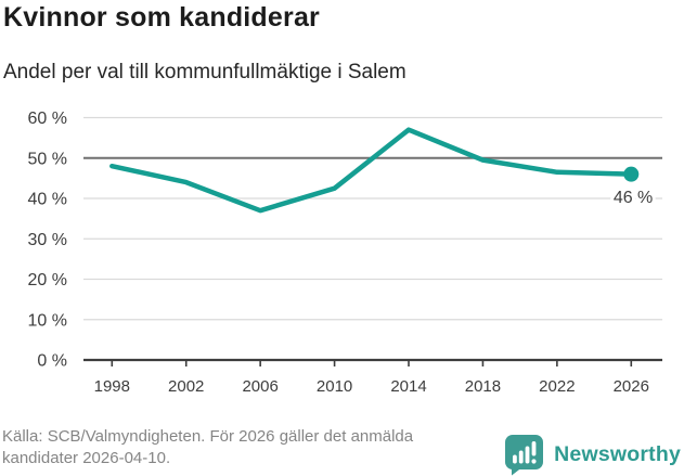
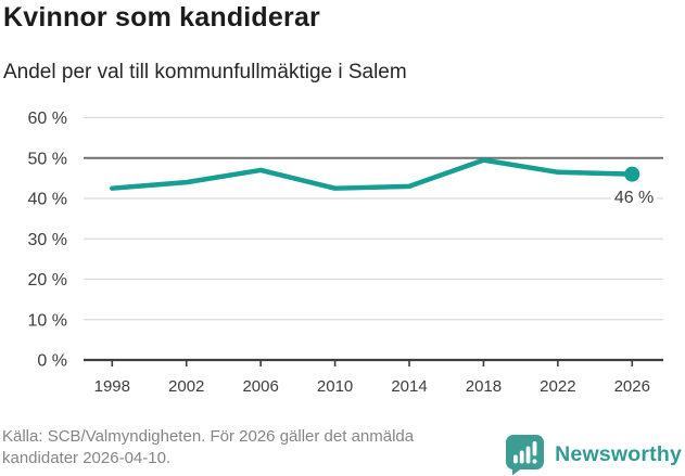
1998: 48% -> 42%
2006: 37% -> 47%
2014: 57% -> 43%
